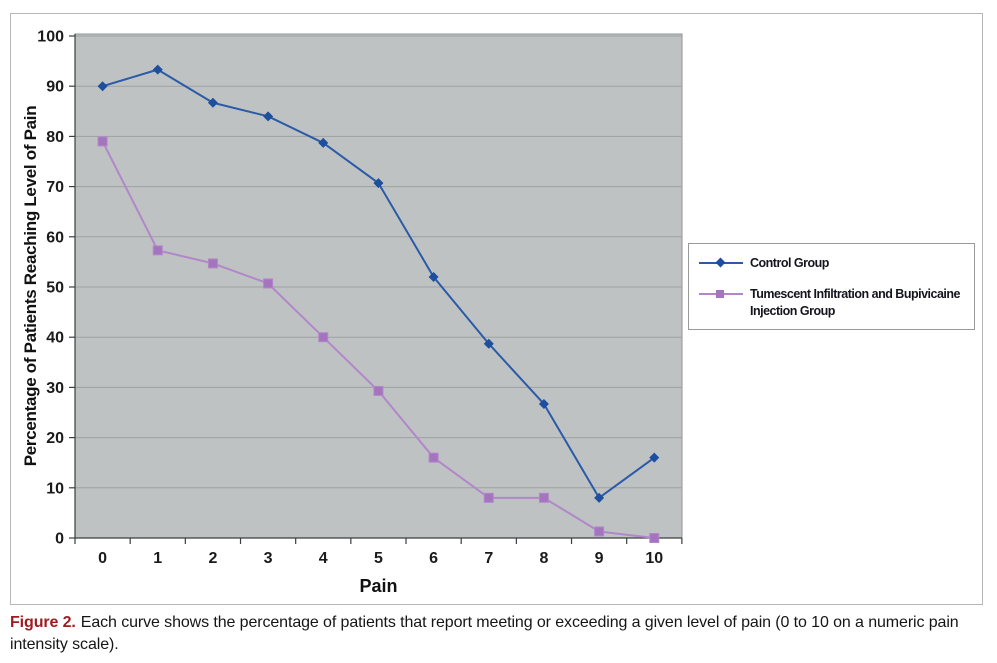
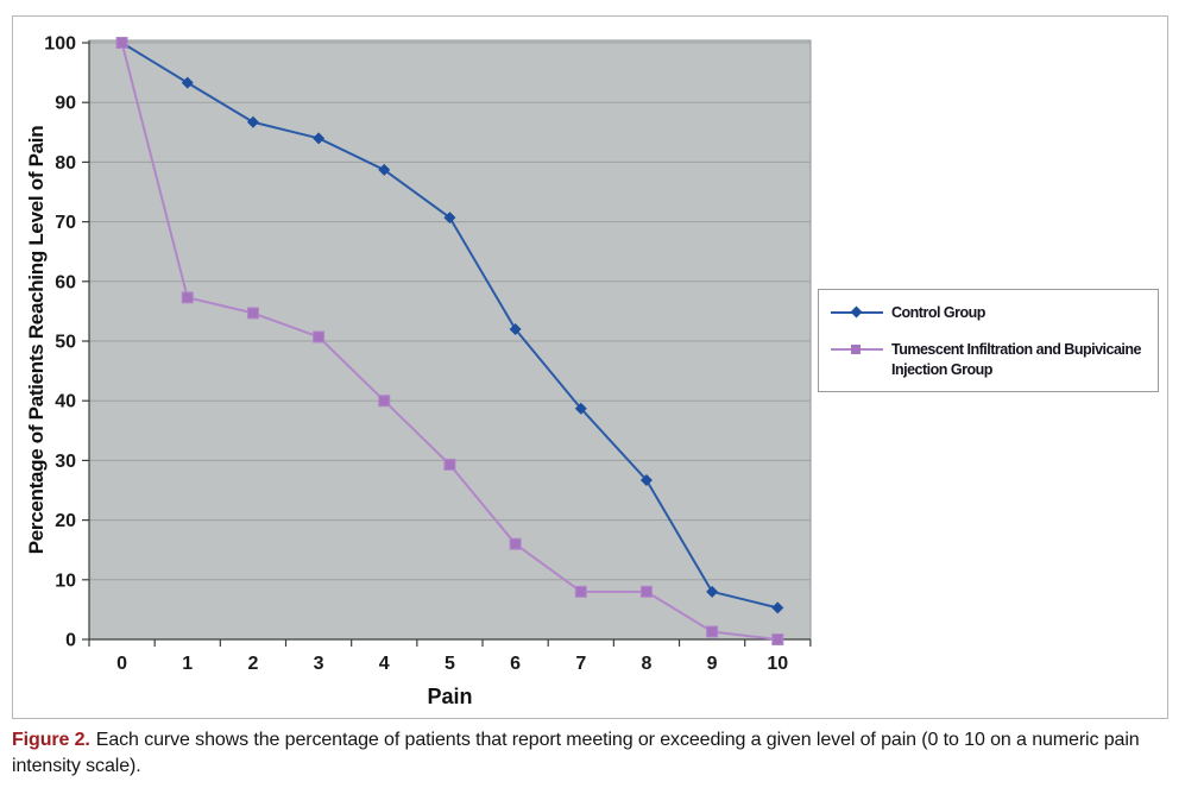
Control Group/0: 90 -> 100
Tumescent Infiltration and Bupivicaine Injection Group/0: 79 -> 100
Control Group/10: 16 -> 5
